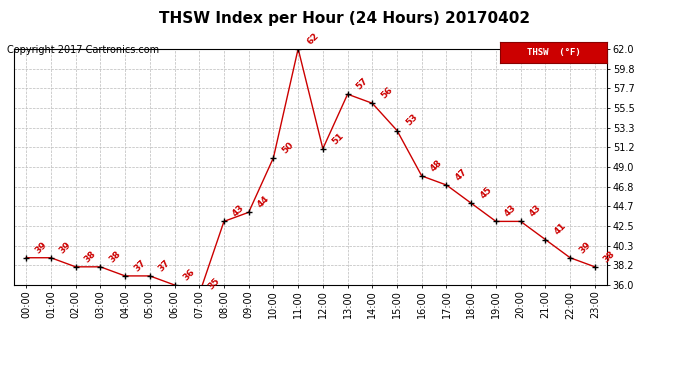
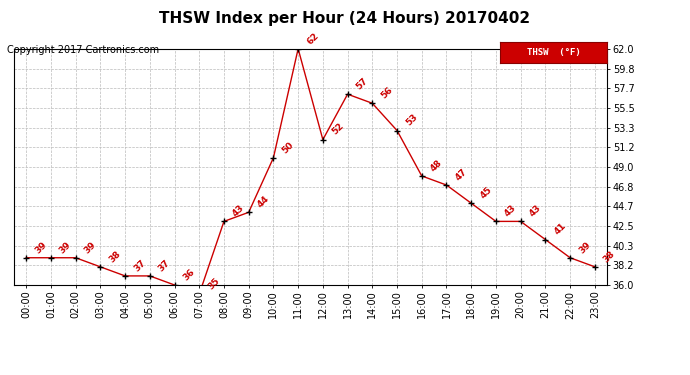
02:00: 38 -> 39
12:00: 51 -> 52
